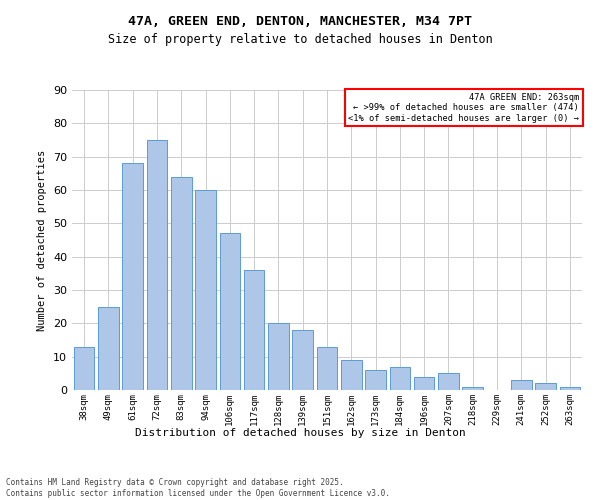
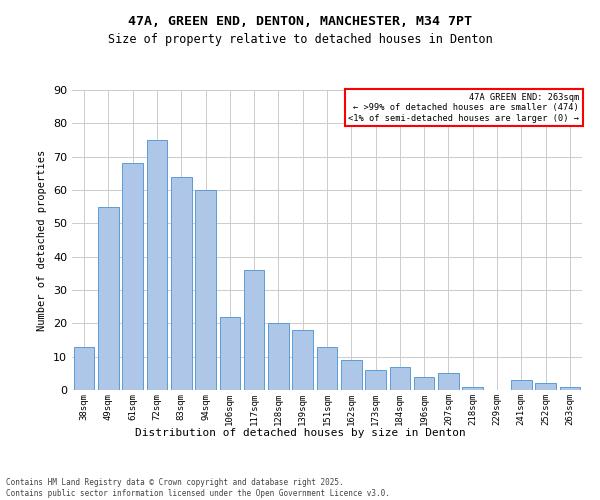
49sqm: 25 -> 55
106sqm: 47 -> 22
